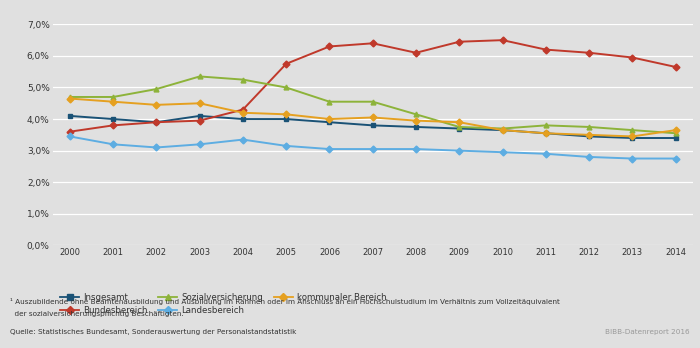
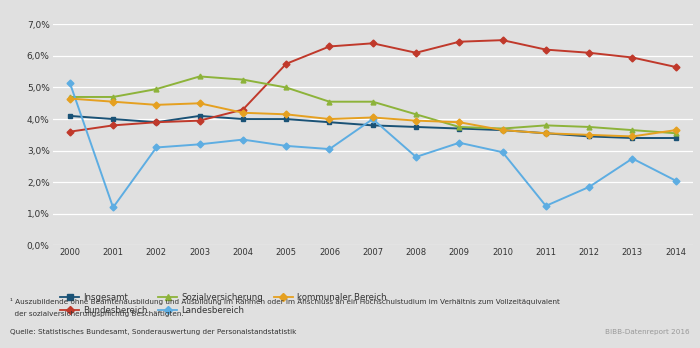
Landesbereich/2000: 3,45% -> 5,15%
Landesbereich/2001: 3,20% -> 1,20%
Landesbereich/2007: 3,05% -> 4,00%
Landesbereich/2008: 3,05% -> 2,80%
Landesbereich/2009: 3,00% -> 3,25%
Landesbereich/2011: 2,90% -> 1,25%
Landesbereich/2012: 2,80% -> 1,85%
Landesbereich/2014: 2,75% -> 2,05%
